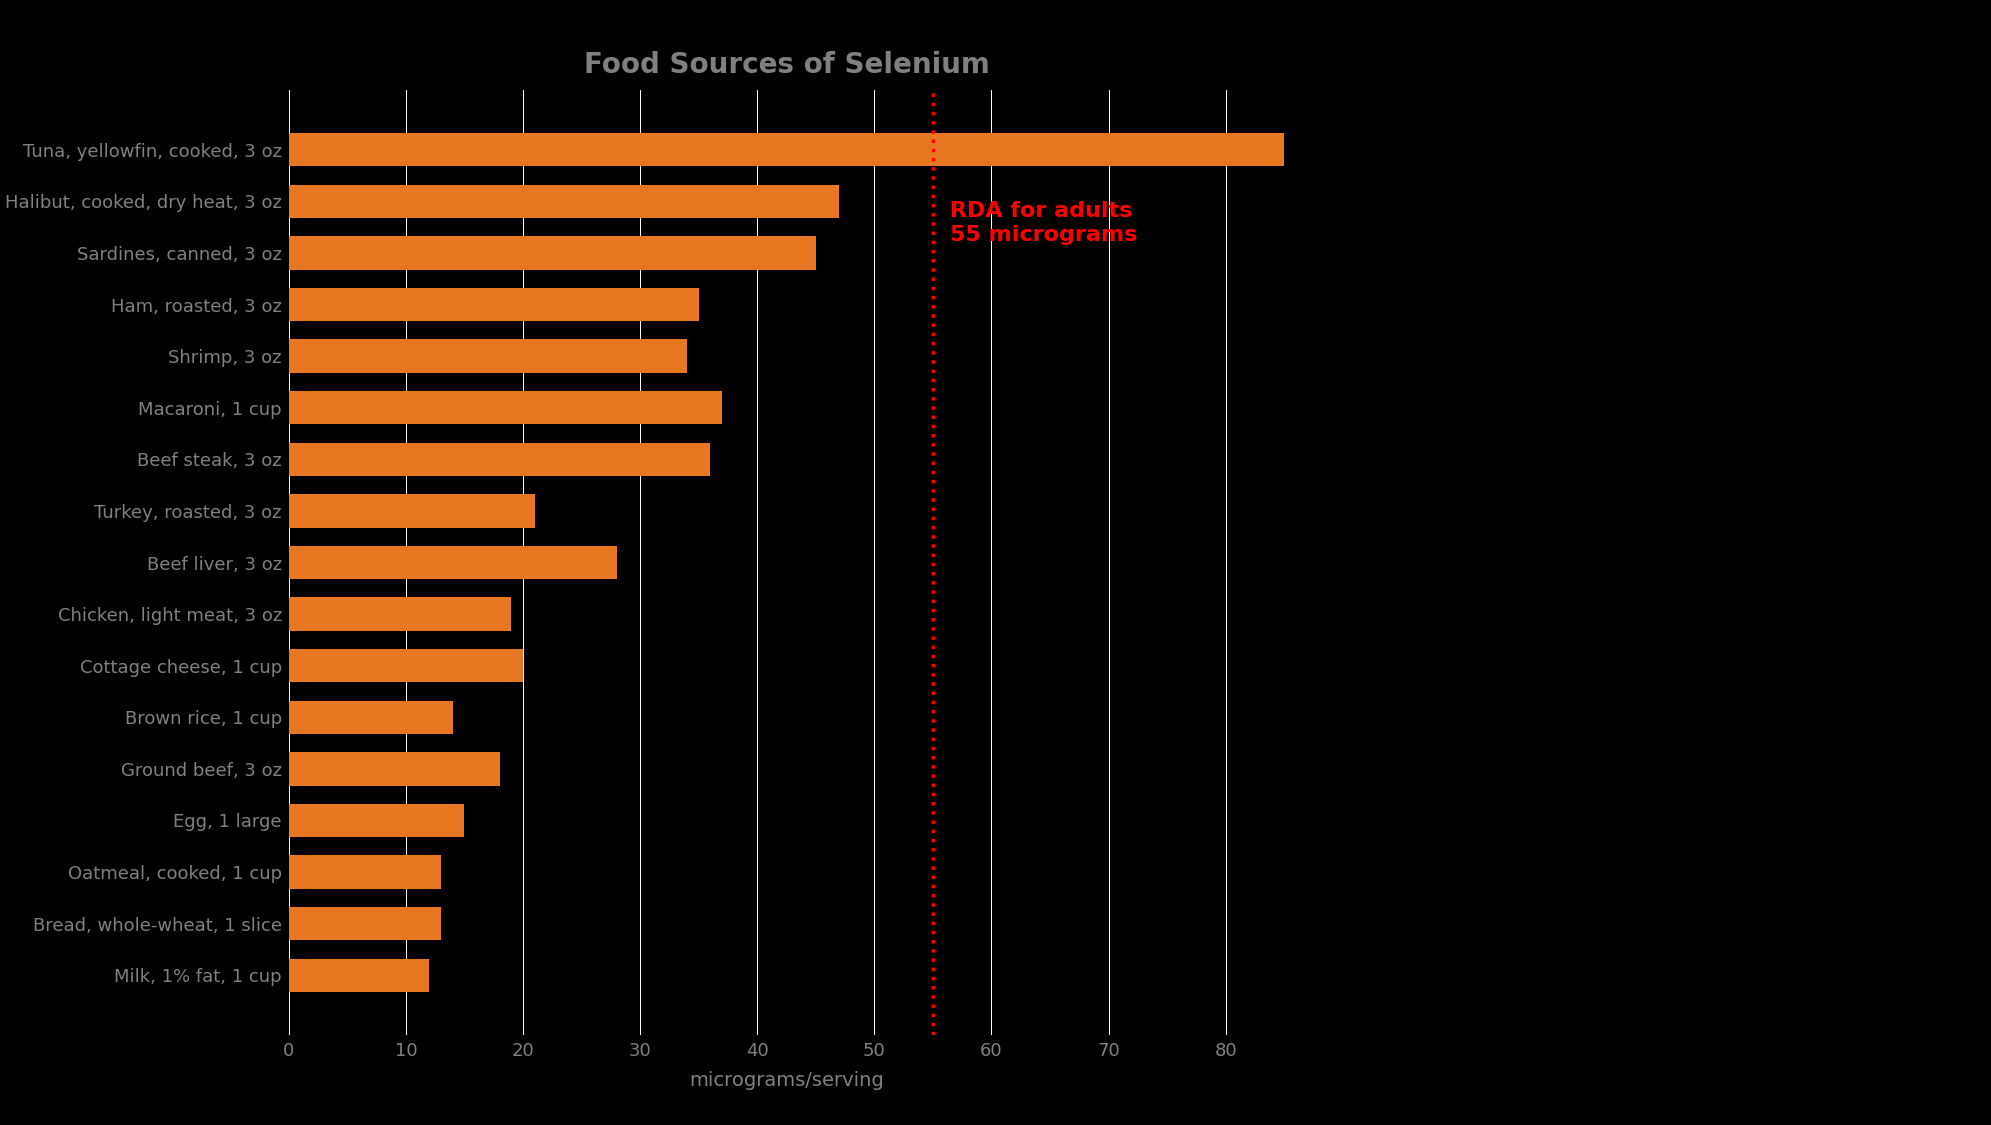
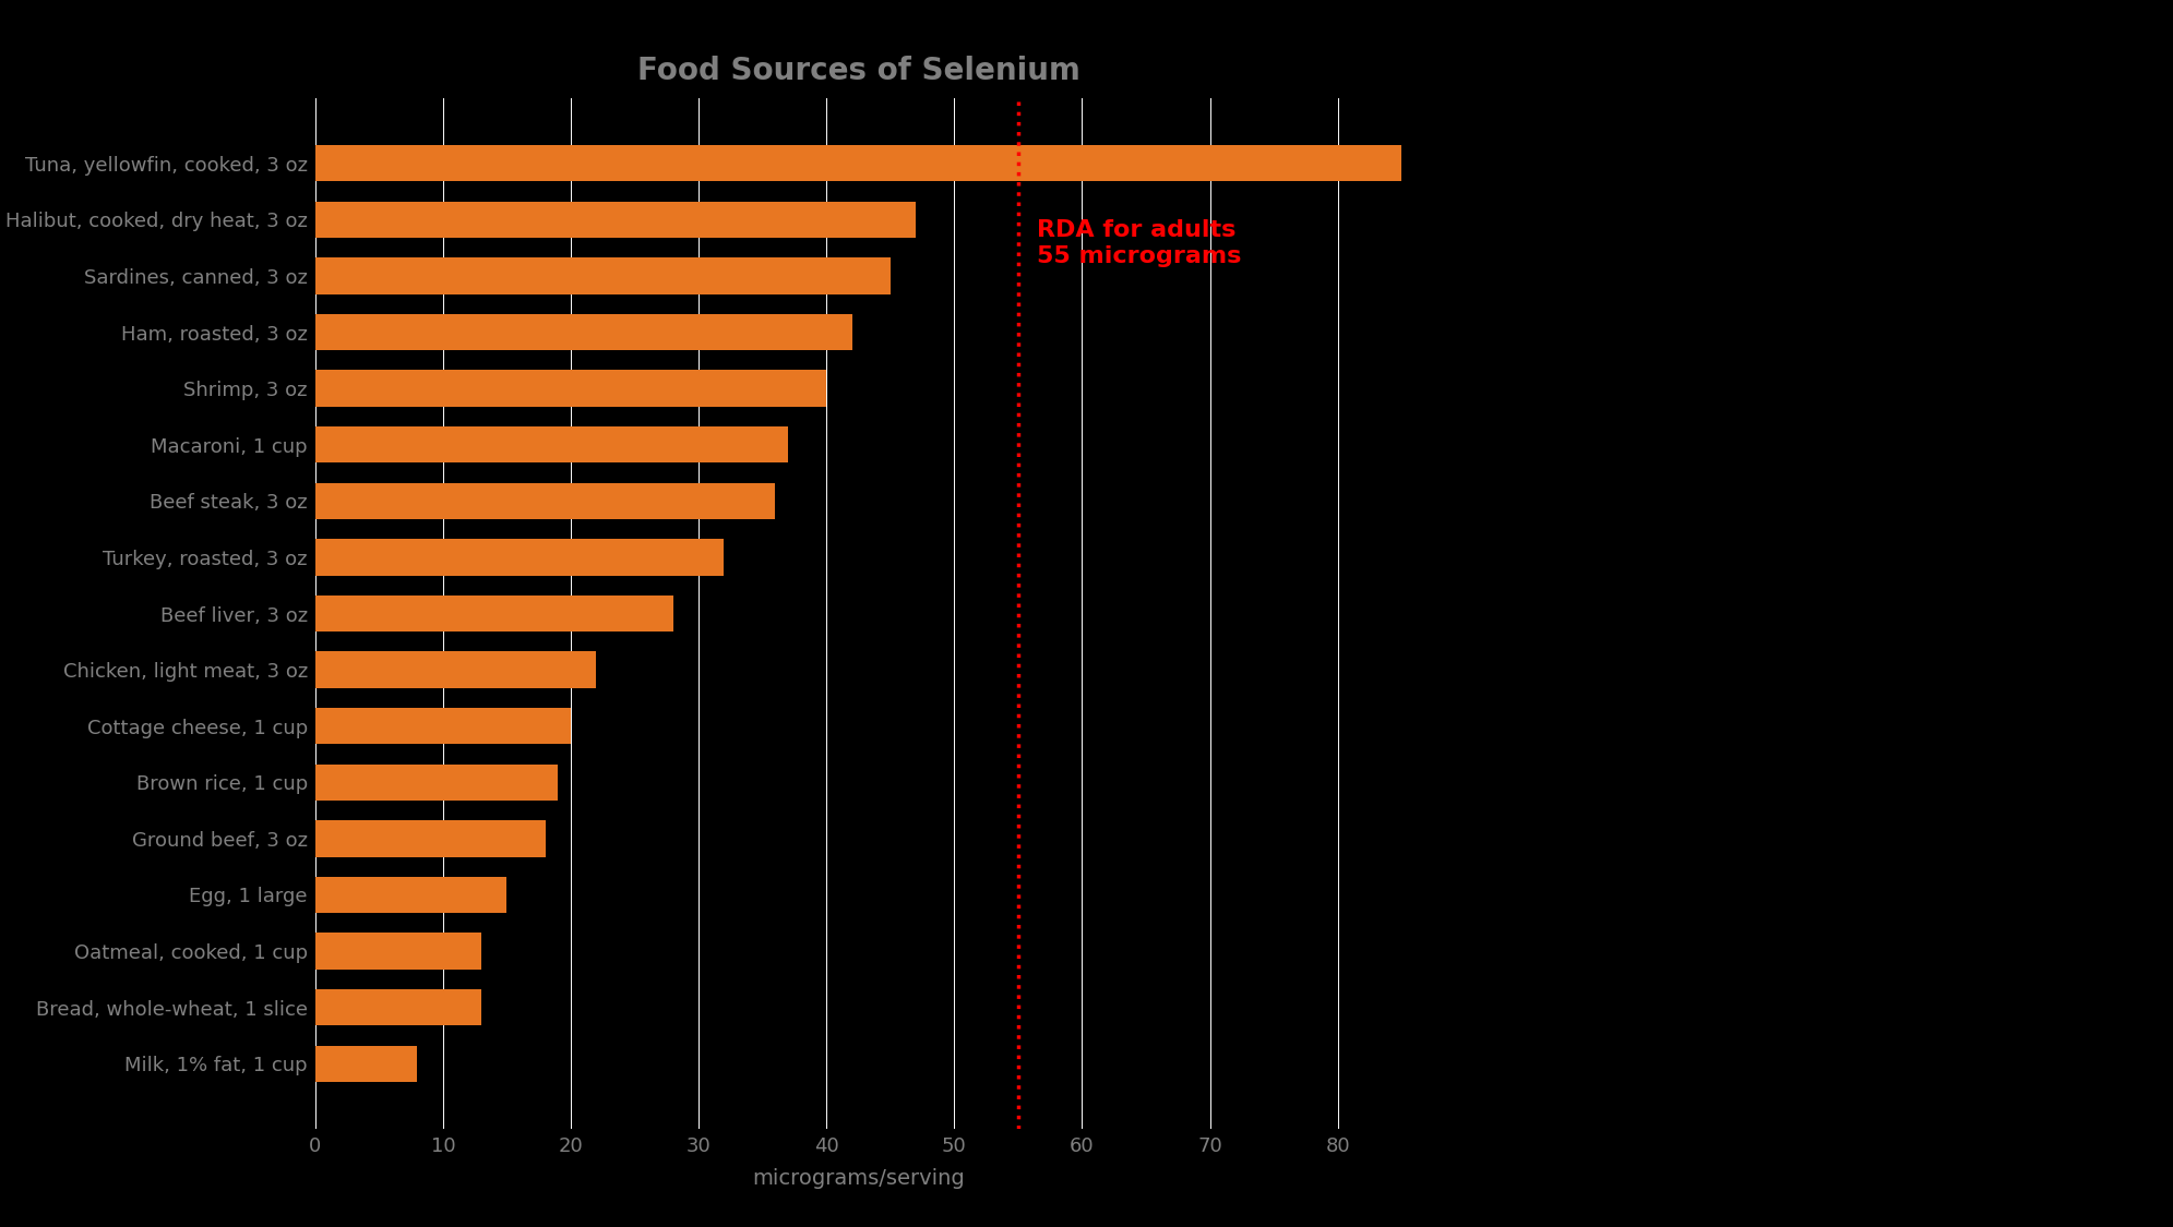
Ham, roasted, 3 oz: 35 -> 42
Shrimp, 3 oz: 34 -> 40
Turkey, roasted, 3 oz: 21 -> 32
Chicken, light meat, 3 oz: 19 -> 22
Brown rice, 1 cup: 14 -> 19
Milk, 1% fat, 1 cup: 12 -> 8
